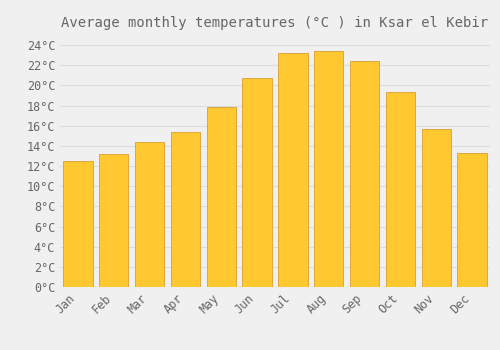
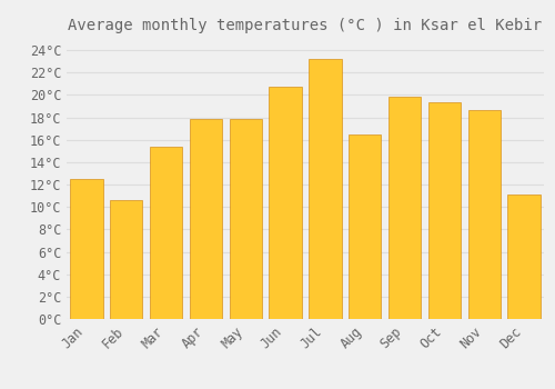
Feb: 13.2°C -> 10.6°C
Mar: 14.4°C -> 15.4°C
Apr: 15.4°C -> 17.9°C
Aug: 23.4°C -> 16.5°C
Sep: 22.4°C -> 19.8°C
Nov: 15.7°C -> 18.7°C
Dec: 13.3°C -> 11.1°C
